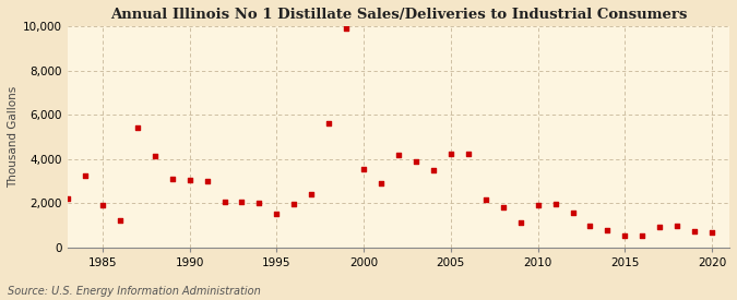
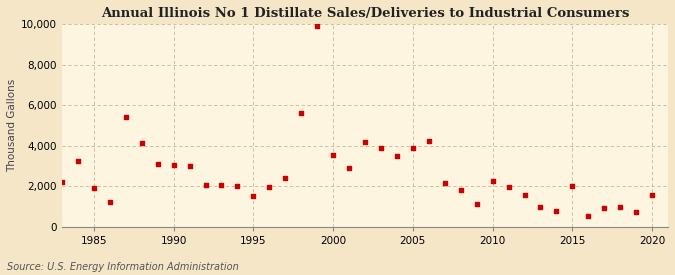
2005: 4,250 -> 3,900
2010: 1,900 -> 2,250
2015: 550 -> 2,000
2020: 700 -> 1,600
